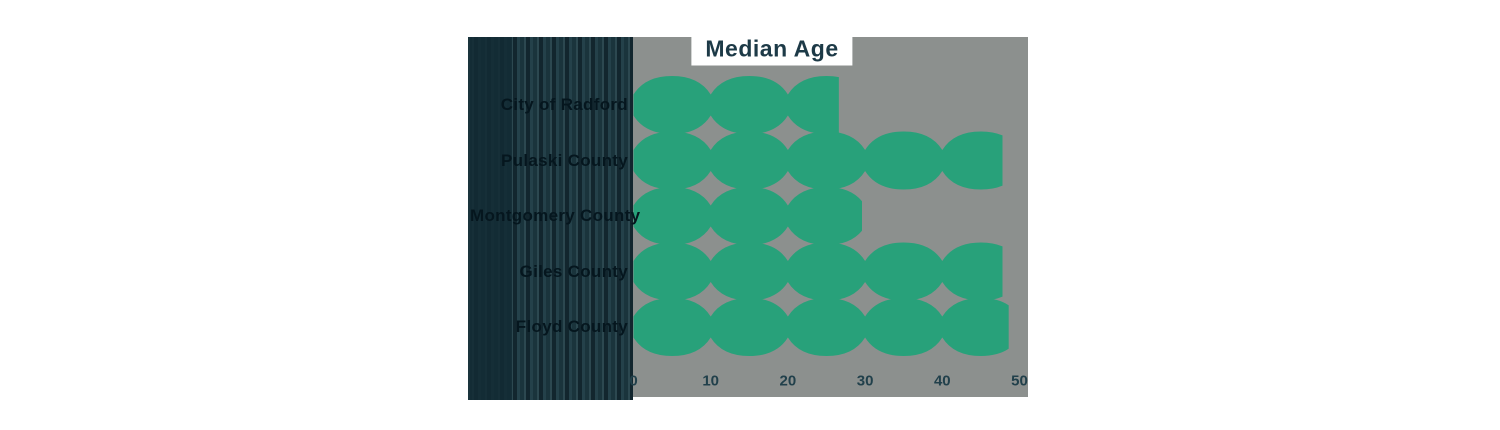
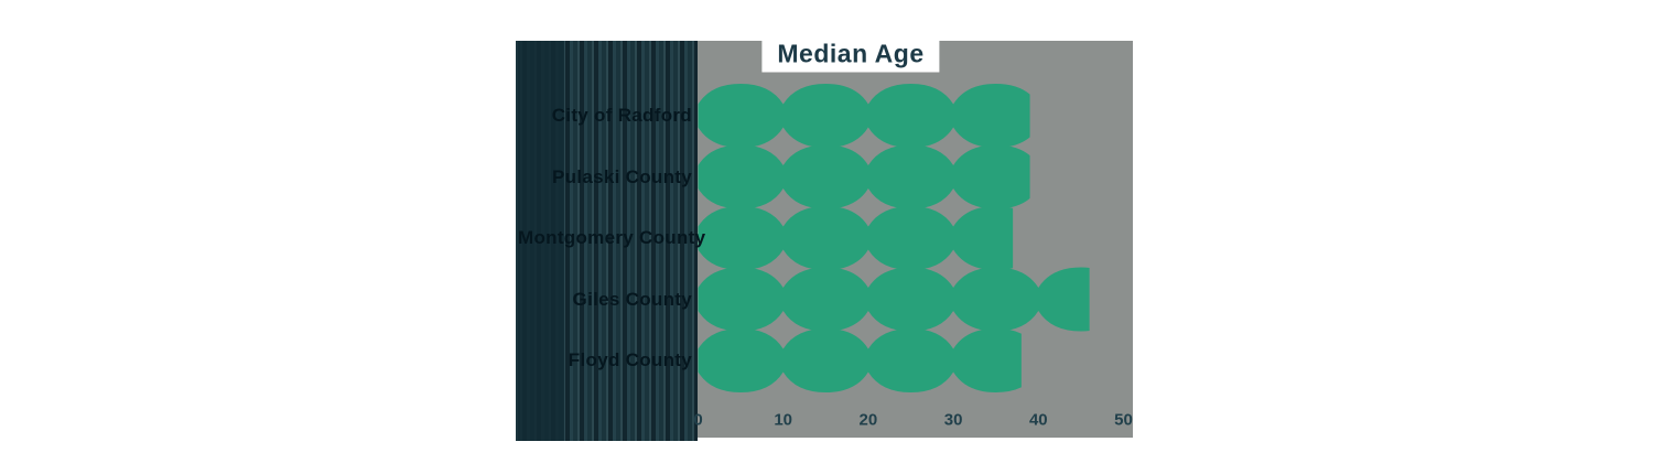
City of Radford: 27 -> 39
Pulaski County: 48 -> 39
Montgomery County: 30 -> 37
Giles County: 48 -> 46
Floyd County: 49 -> 38
